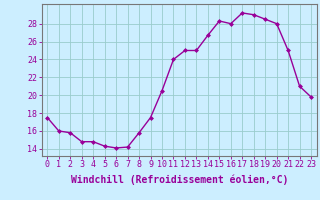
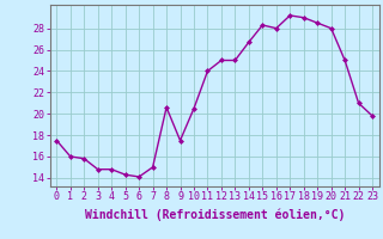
7: 14.2 -> 15.0
8: 15.8 -> 20.6
